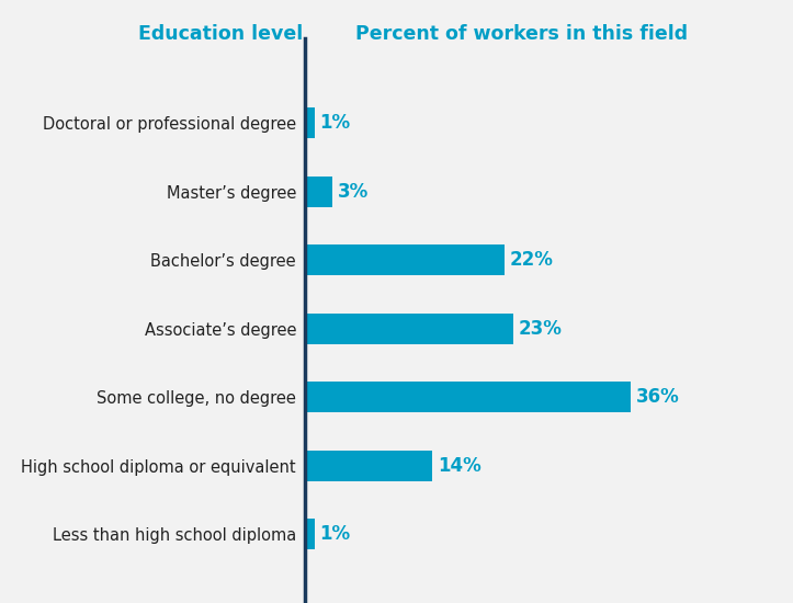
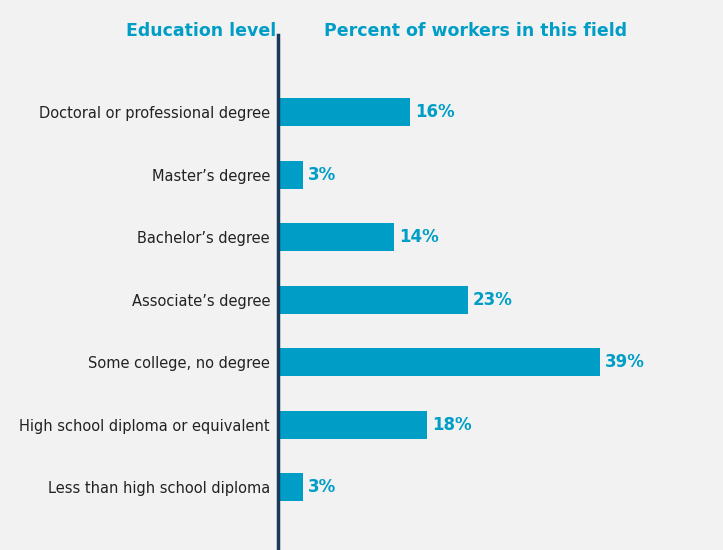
Doctoral or professional degree: 1% -> 16%
Bachelor’s degree: 22% -> 14%
Some college, no degree: 36% -> 39%
High school diploma or equivalent: 14% -> 18%
Less than high school diploma: 1% -> 3%
